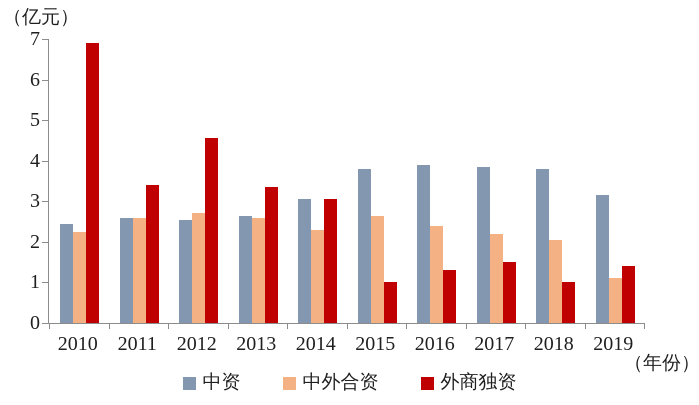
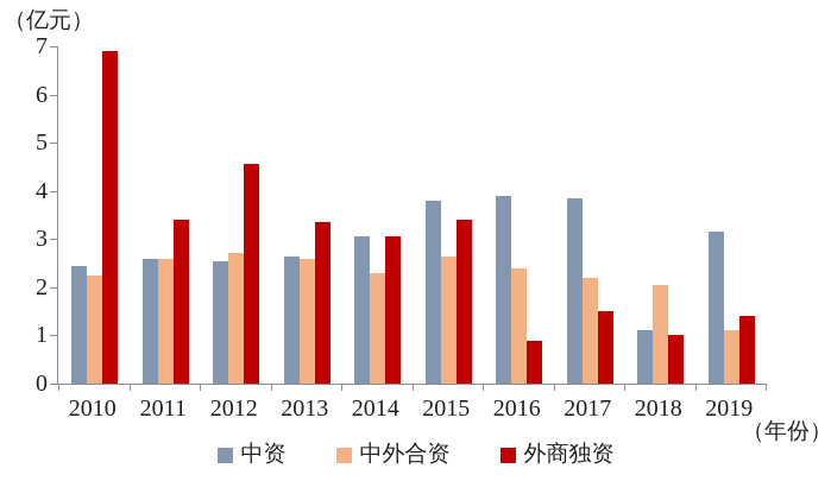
外商独资/2015: 1.0 -> 3.4
外商独资/2016: 1.3 -> 0.9
中资/2018: 3.8 -> 1.1
